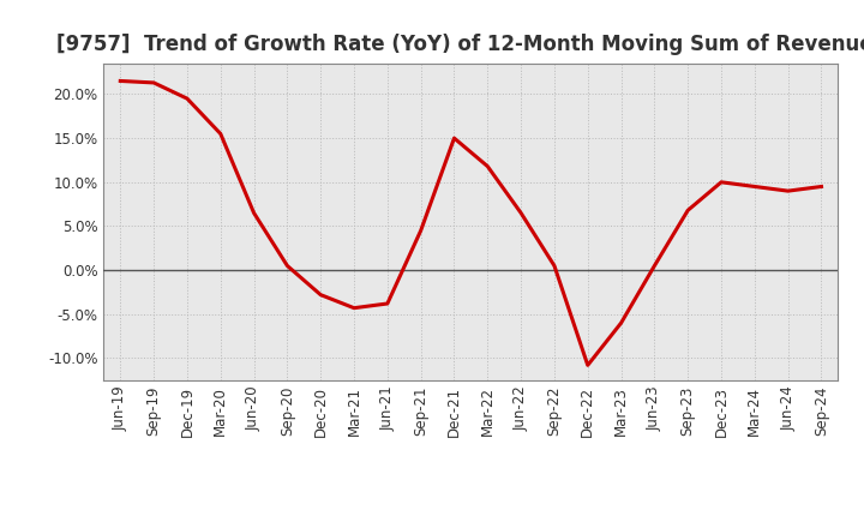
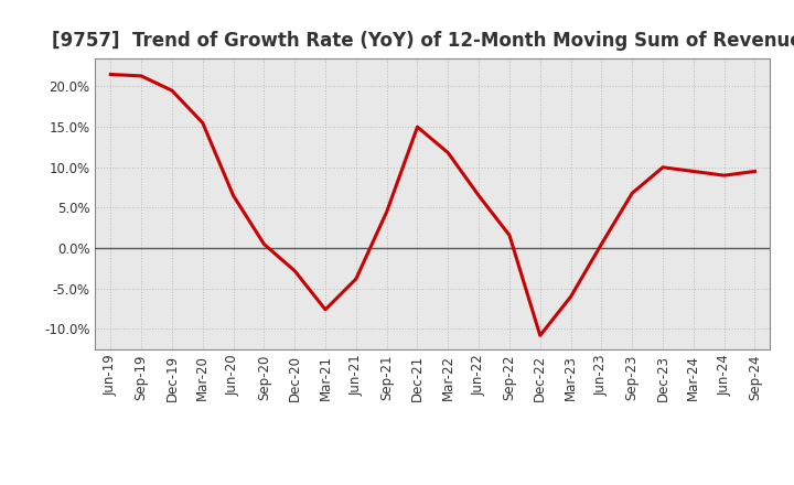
Mar-21: -4.3% -> -7.6%
Sep-22: 0.5% -> 1.6%
